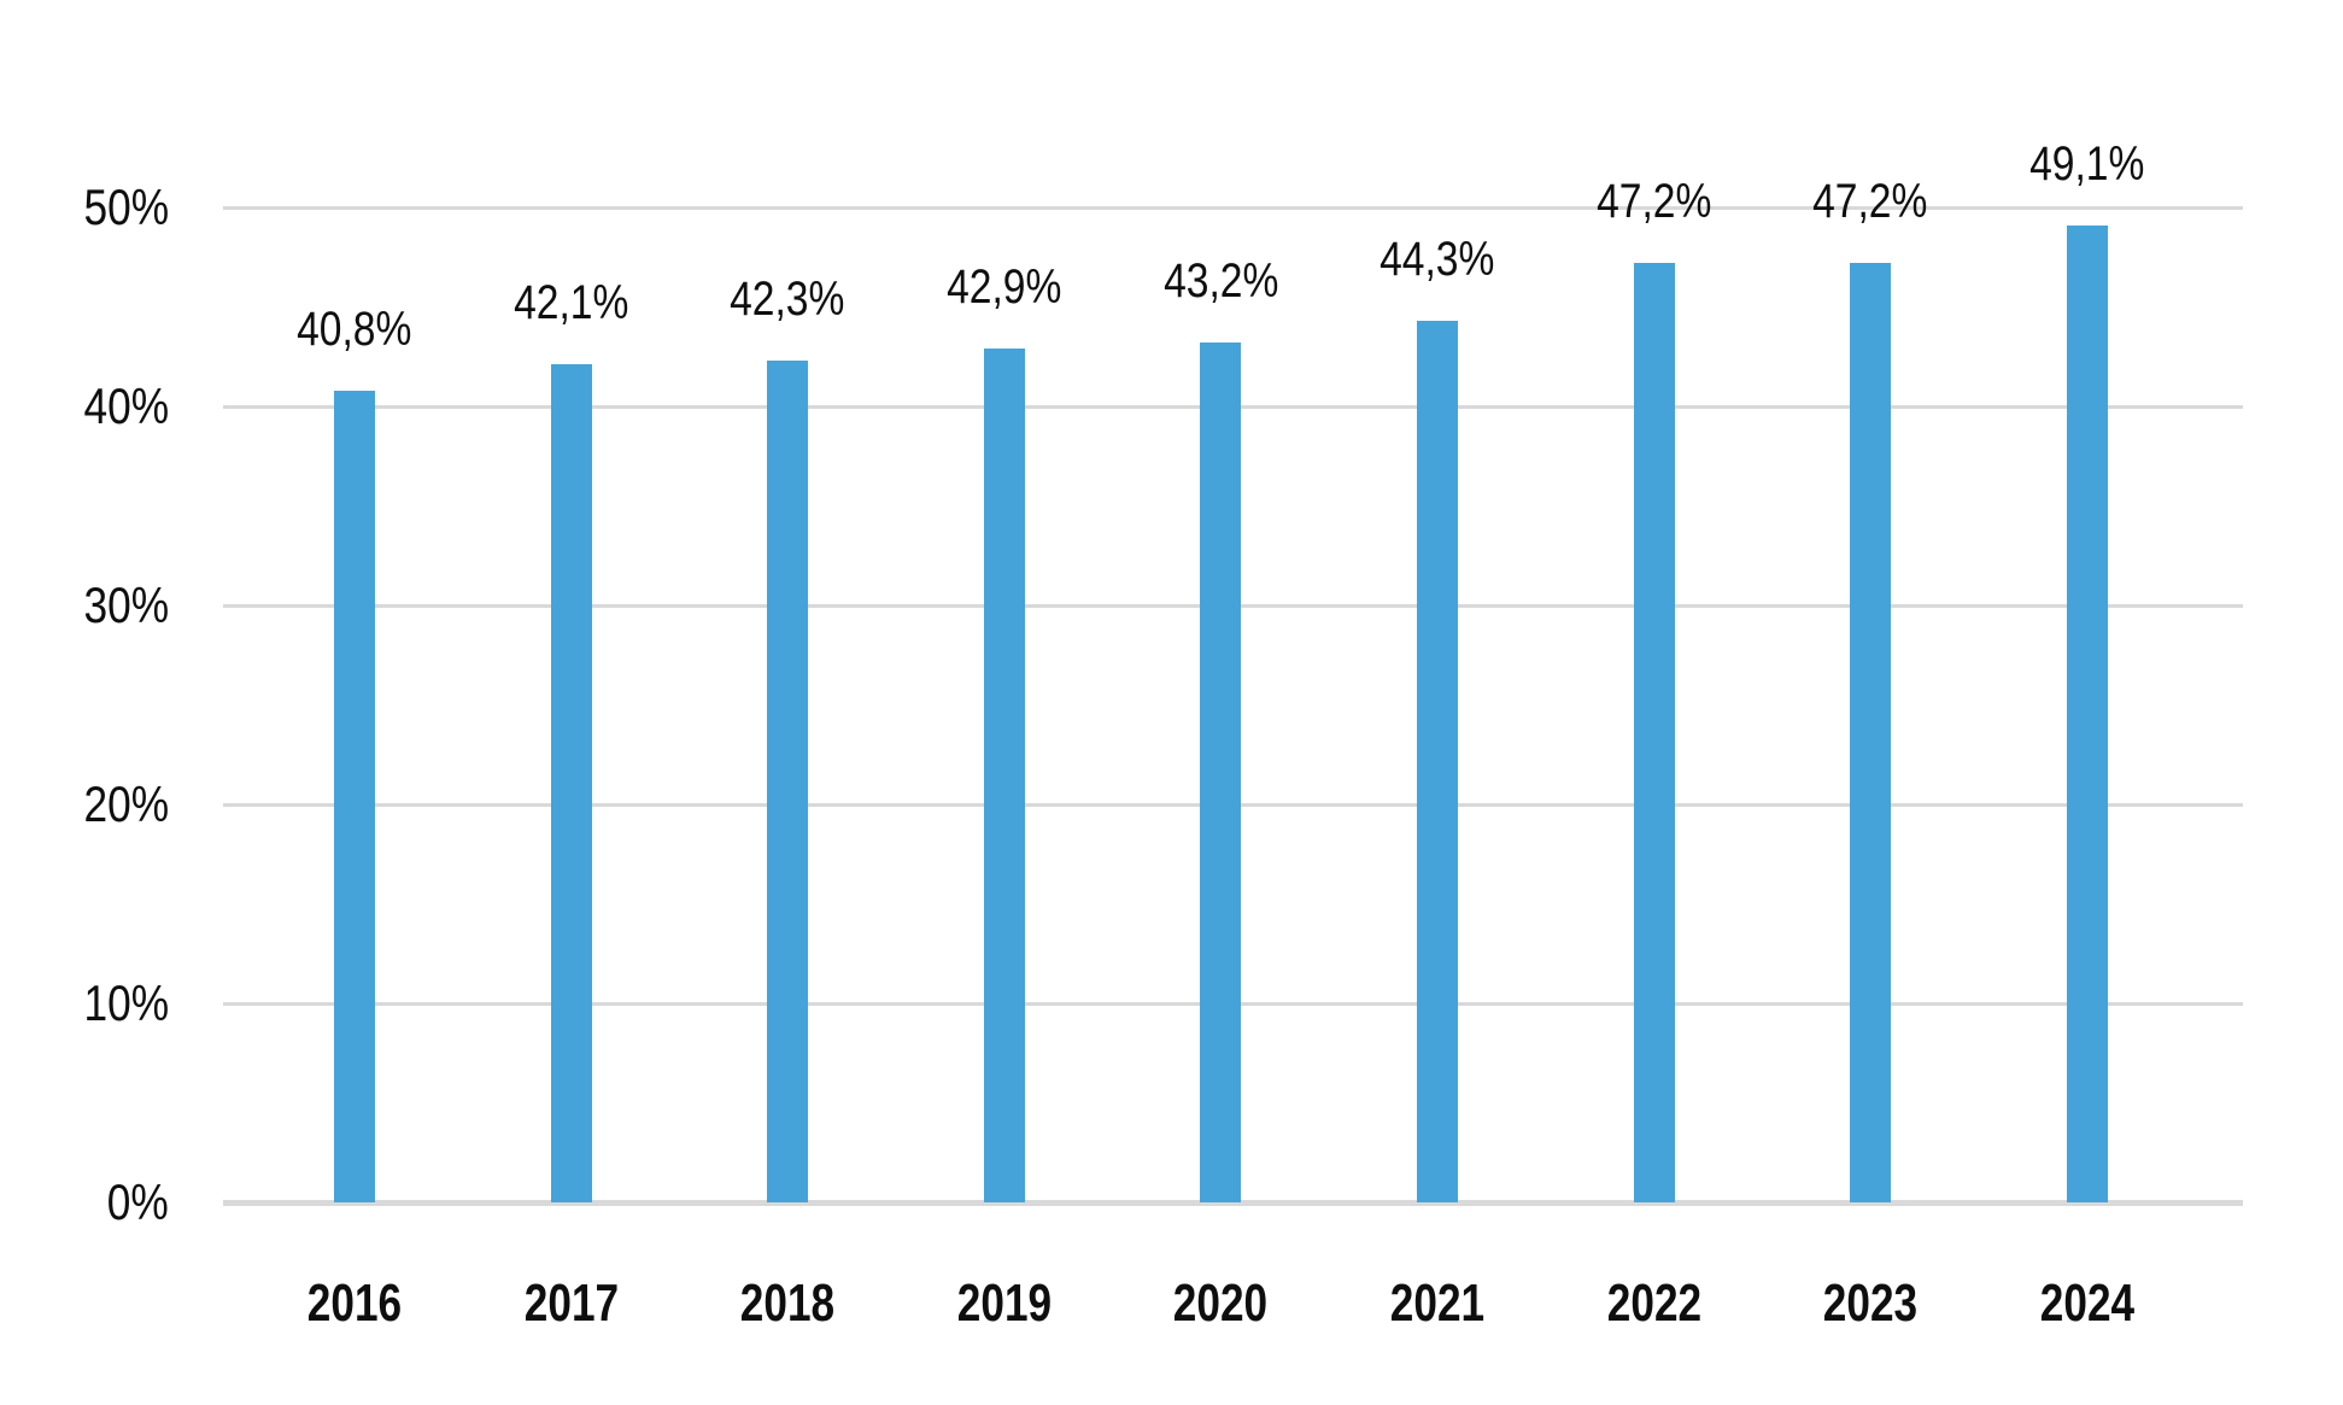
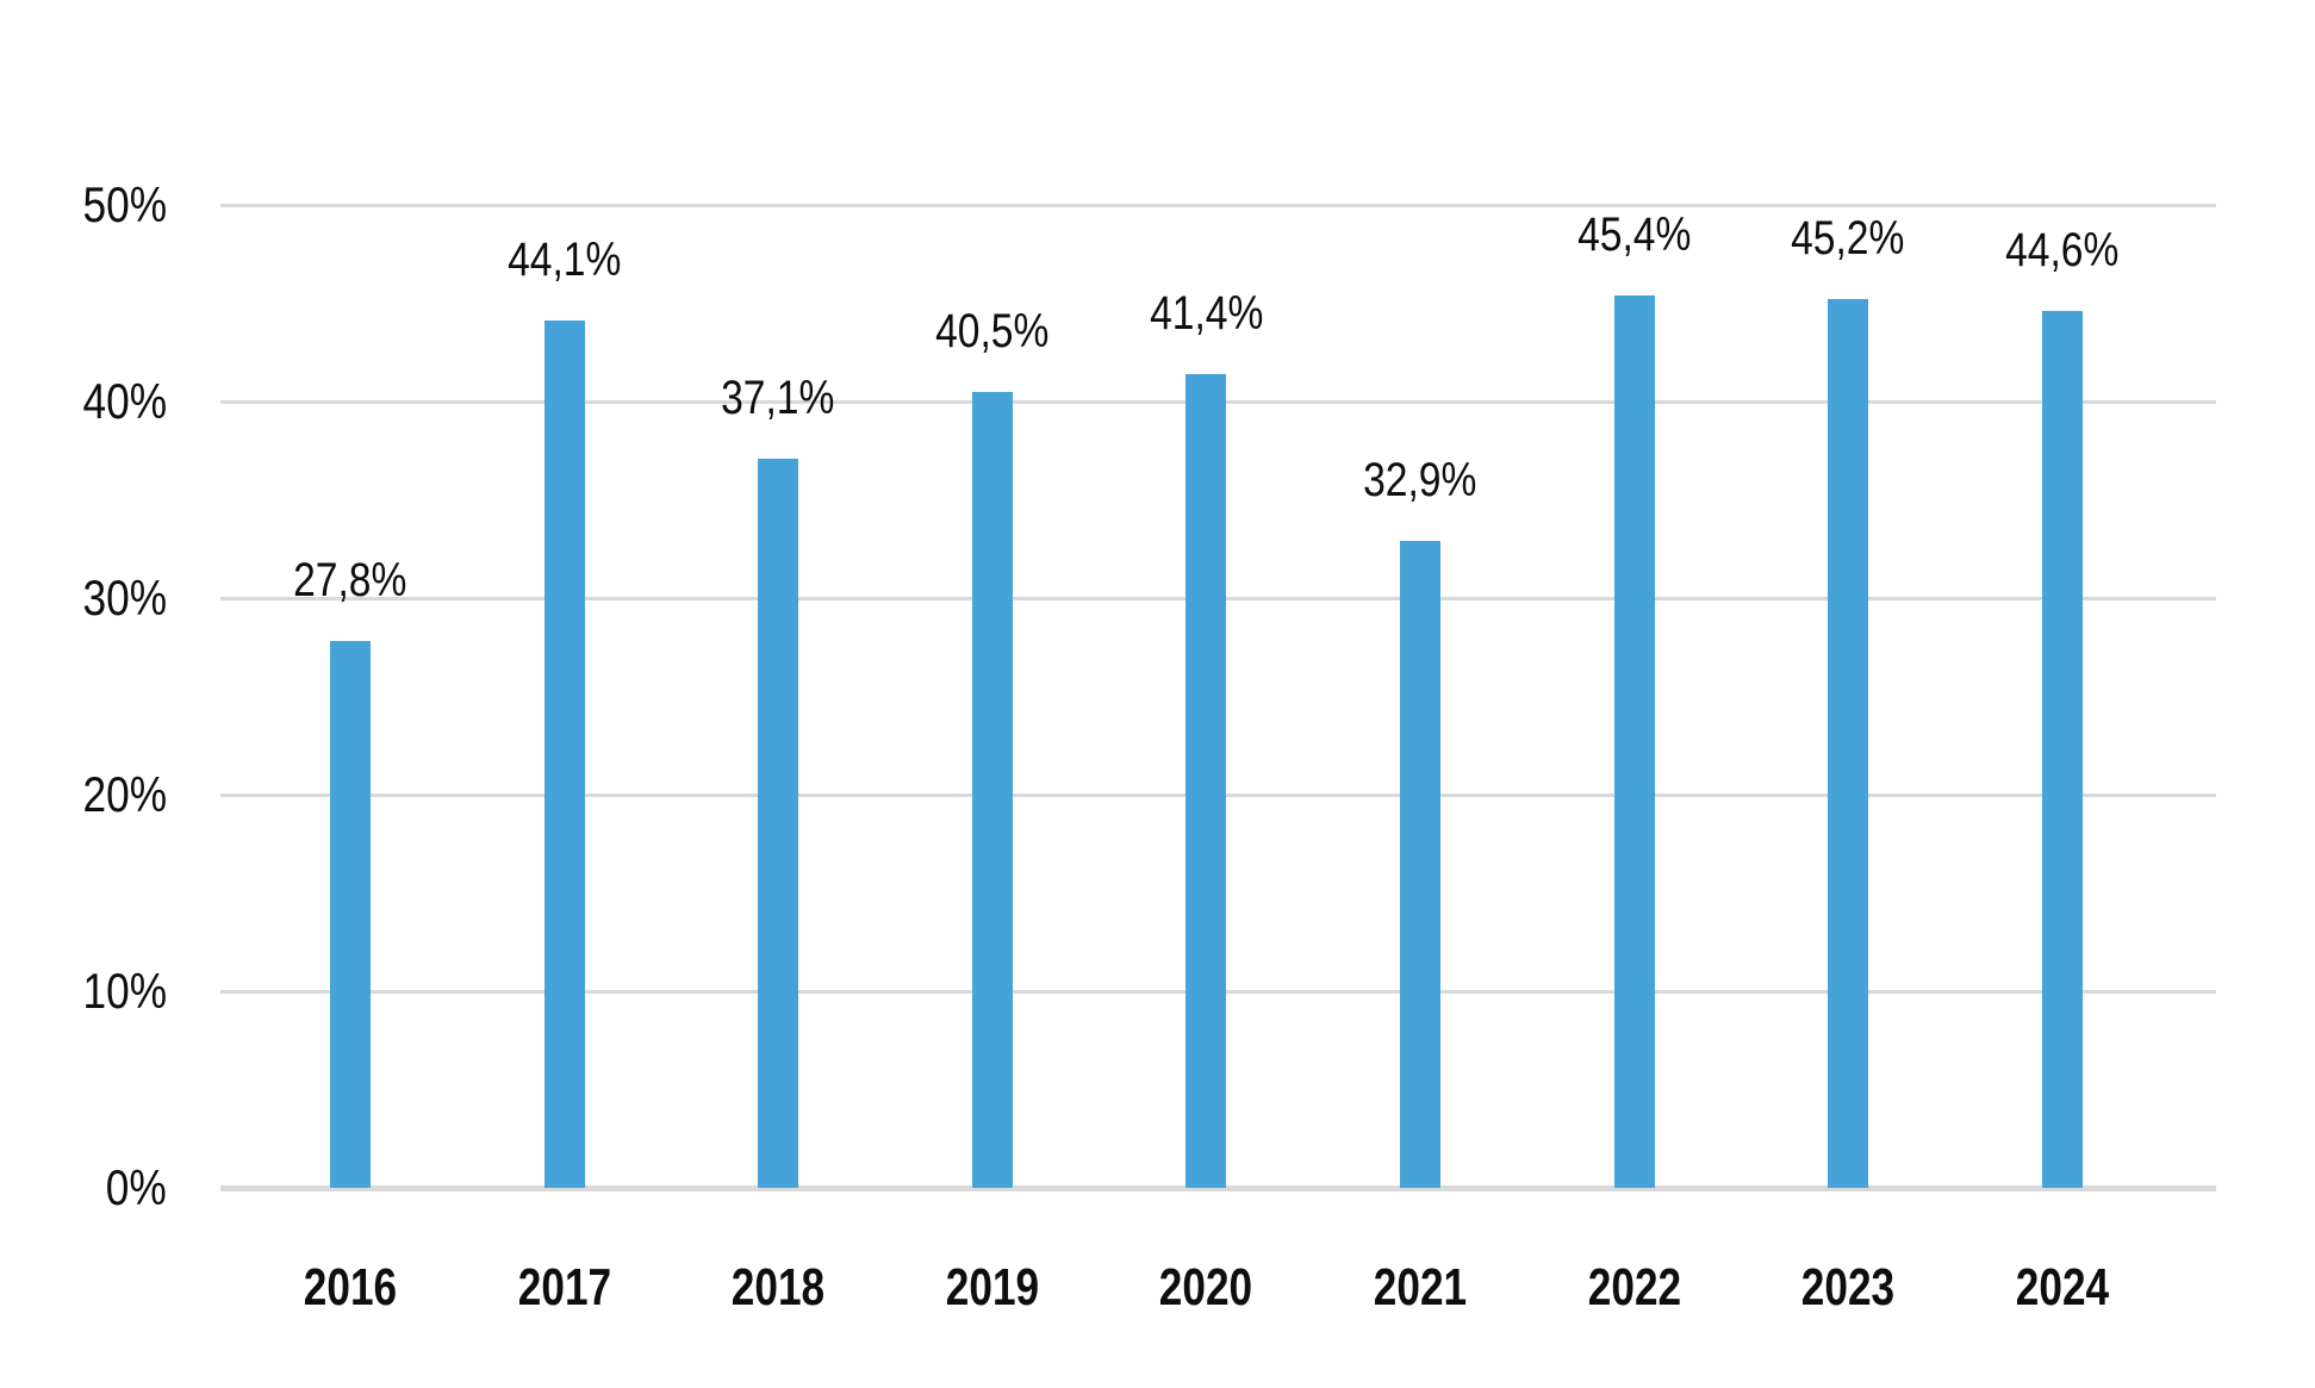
2016: 40,8% -> 27,8%
2017: 42,1% -> 44,1%
2018: 42,3% -> 37,1%
2019: 42,9% -> 40,5%
2020: 43,2% -> 41,4%
2021: 44,3% -> 32,9%
2022: 47,2% -> 45,4%
2023: 47,2% -> 45,2%
2024: 49,1% -> 44,6%
